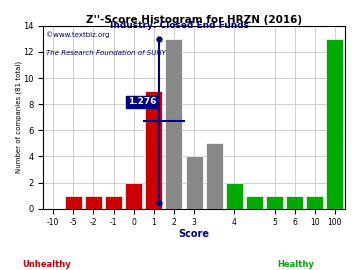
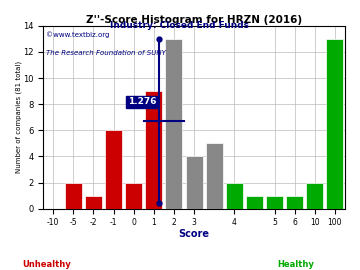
-5: 1 -> 2
-1: 1 -> 6
10: 1 -> 2
